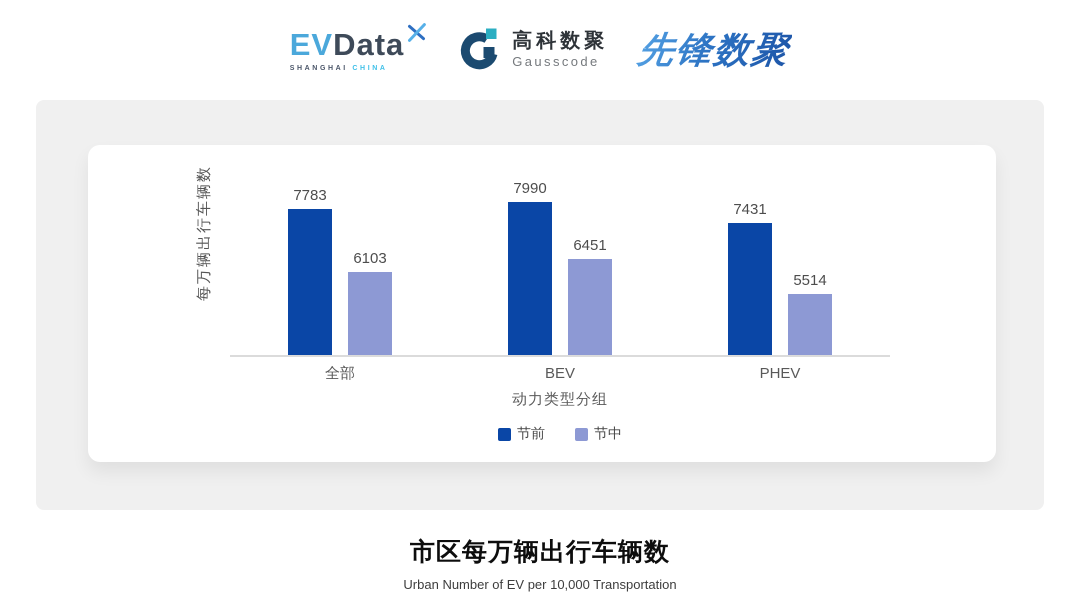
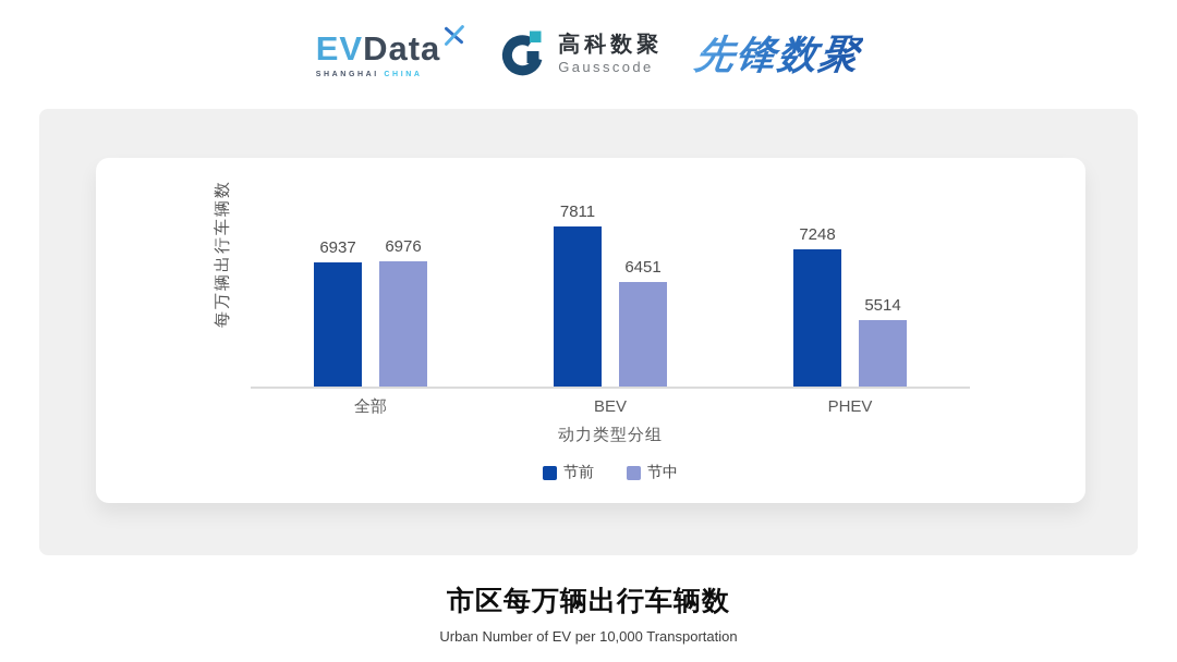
节前/全部: 7783 -> 6937
节中/全部: 6103 -> 6976
节前/BEV: 7990 -> 7811
节前/PHEV: 7431 -> 7248
